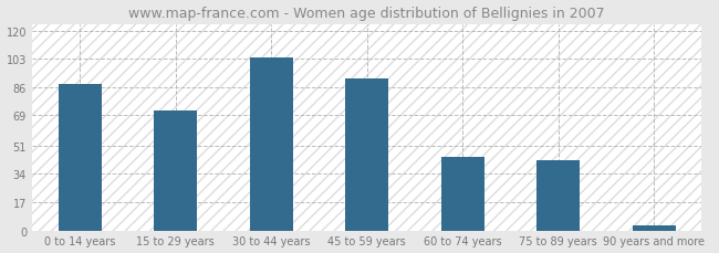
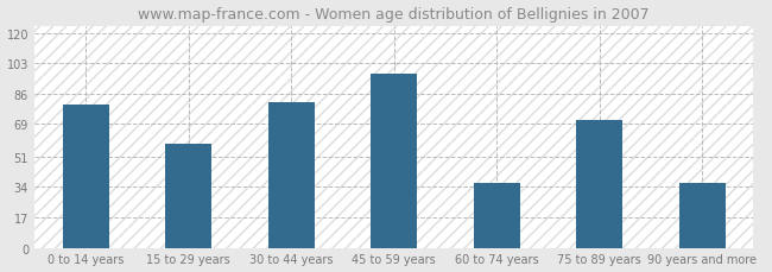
0 to 14 years: 88 -> 80
15 to 29 years: 72 -> 58
30 to 44 years: 104 -> 81
45 to 59 years: 91 -> 97
60 to 74 years: 44 -> 36
75 to 89 years: 42 -> 71
90 years and more: 3 -> 36
